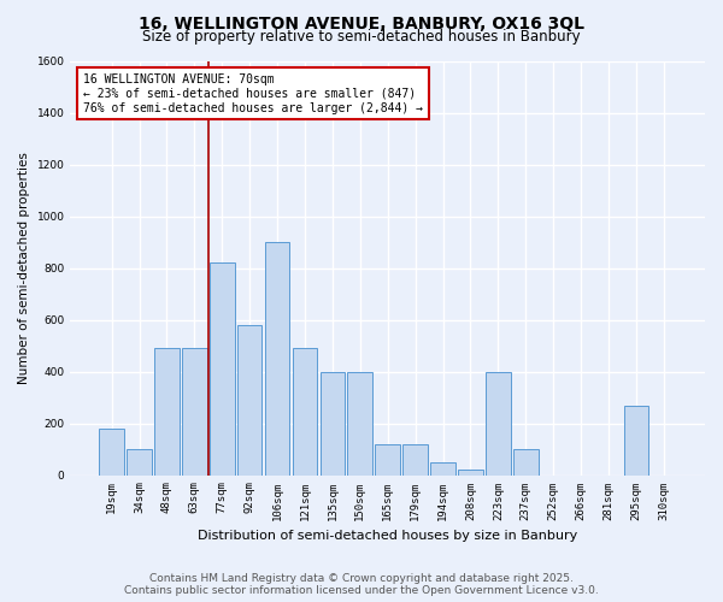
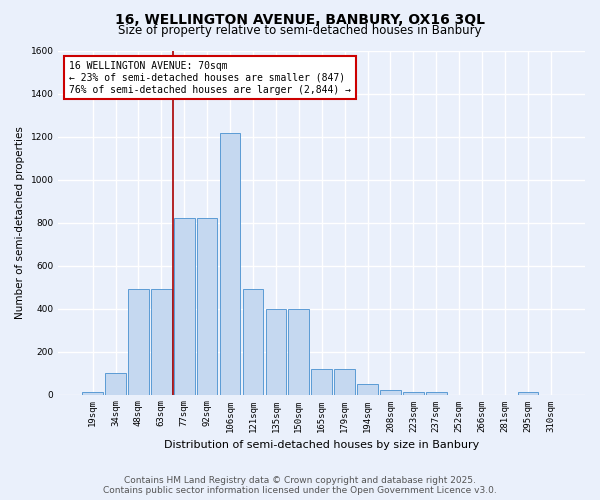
19sqm: 180 -> 10
92sqm: 580 -> 820
106sqm: 900 -> 1220
223sqm: 400 -> 10
237sqm: 100 -> 10
295sqm: 270 -> 10
